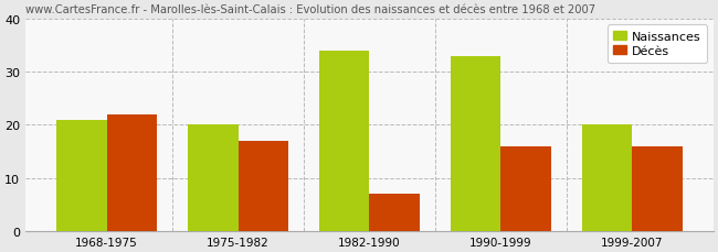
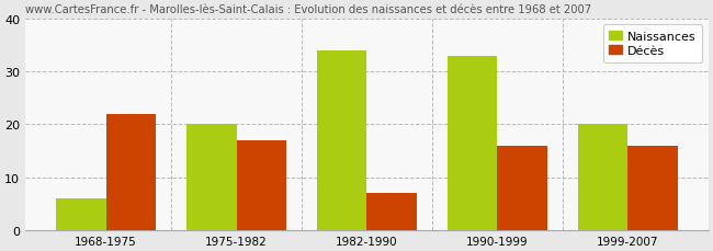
Naissances/1968-1975: 21 -> 6
